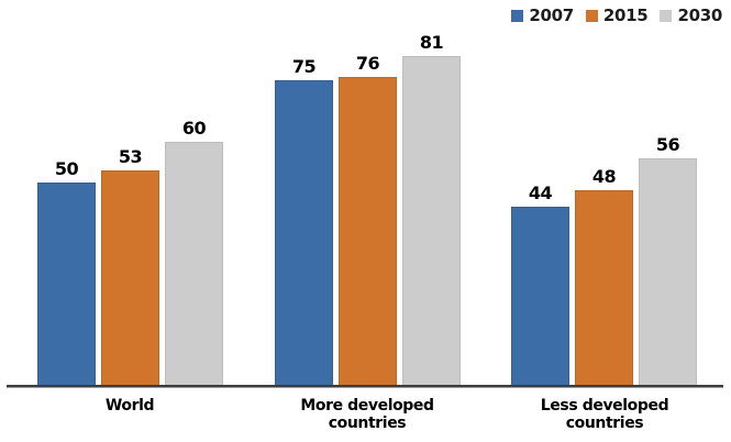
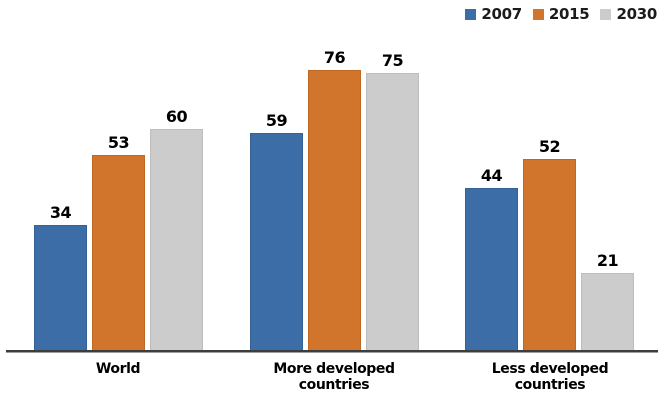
2007/World: 50 -> 34
2007/More developed countries: 75 -> 59
2030/More developed countries: 81 -> 75
2015/Less developed countries: 48 -> 52
2030/Less developed countries: 56 -> 21
